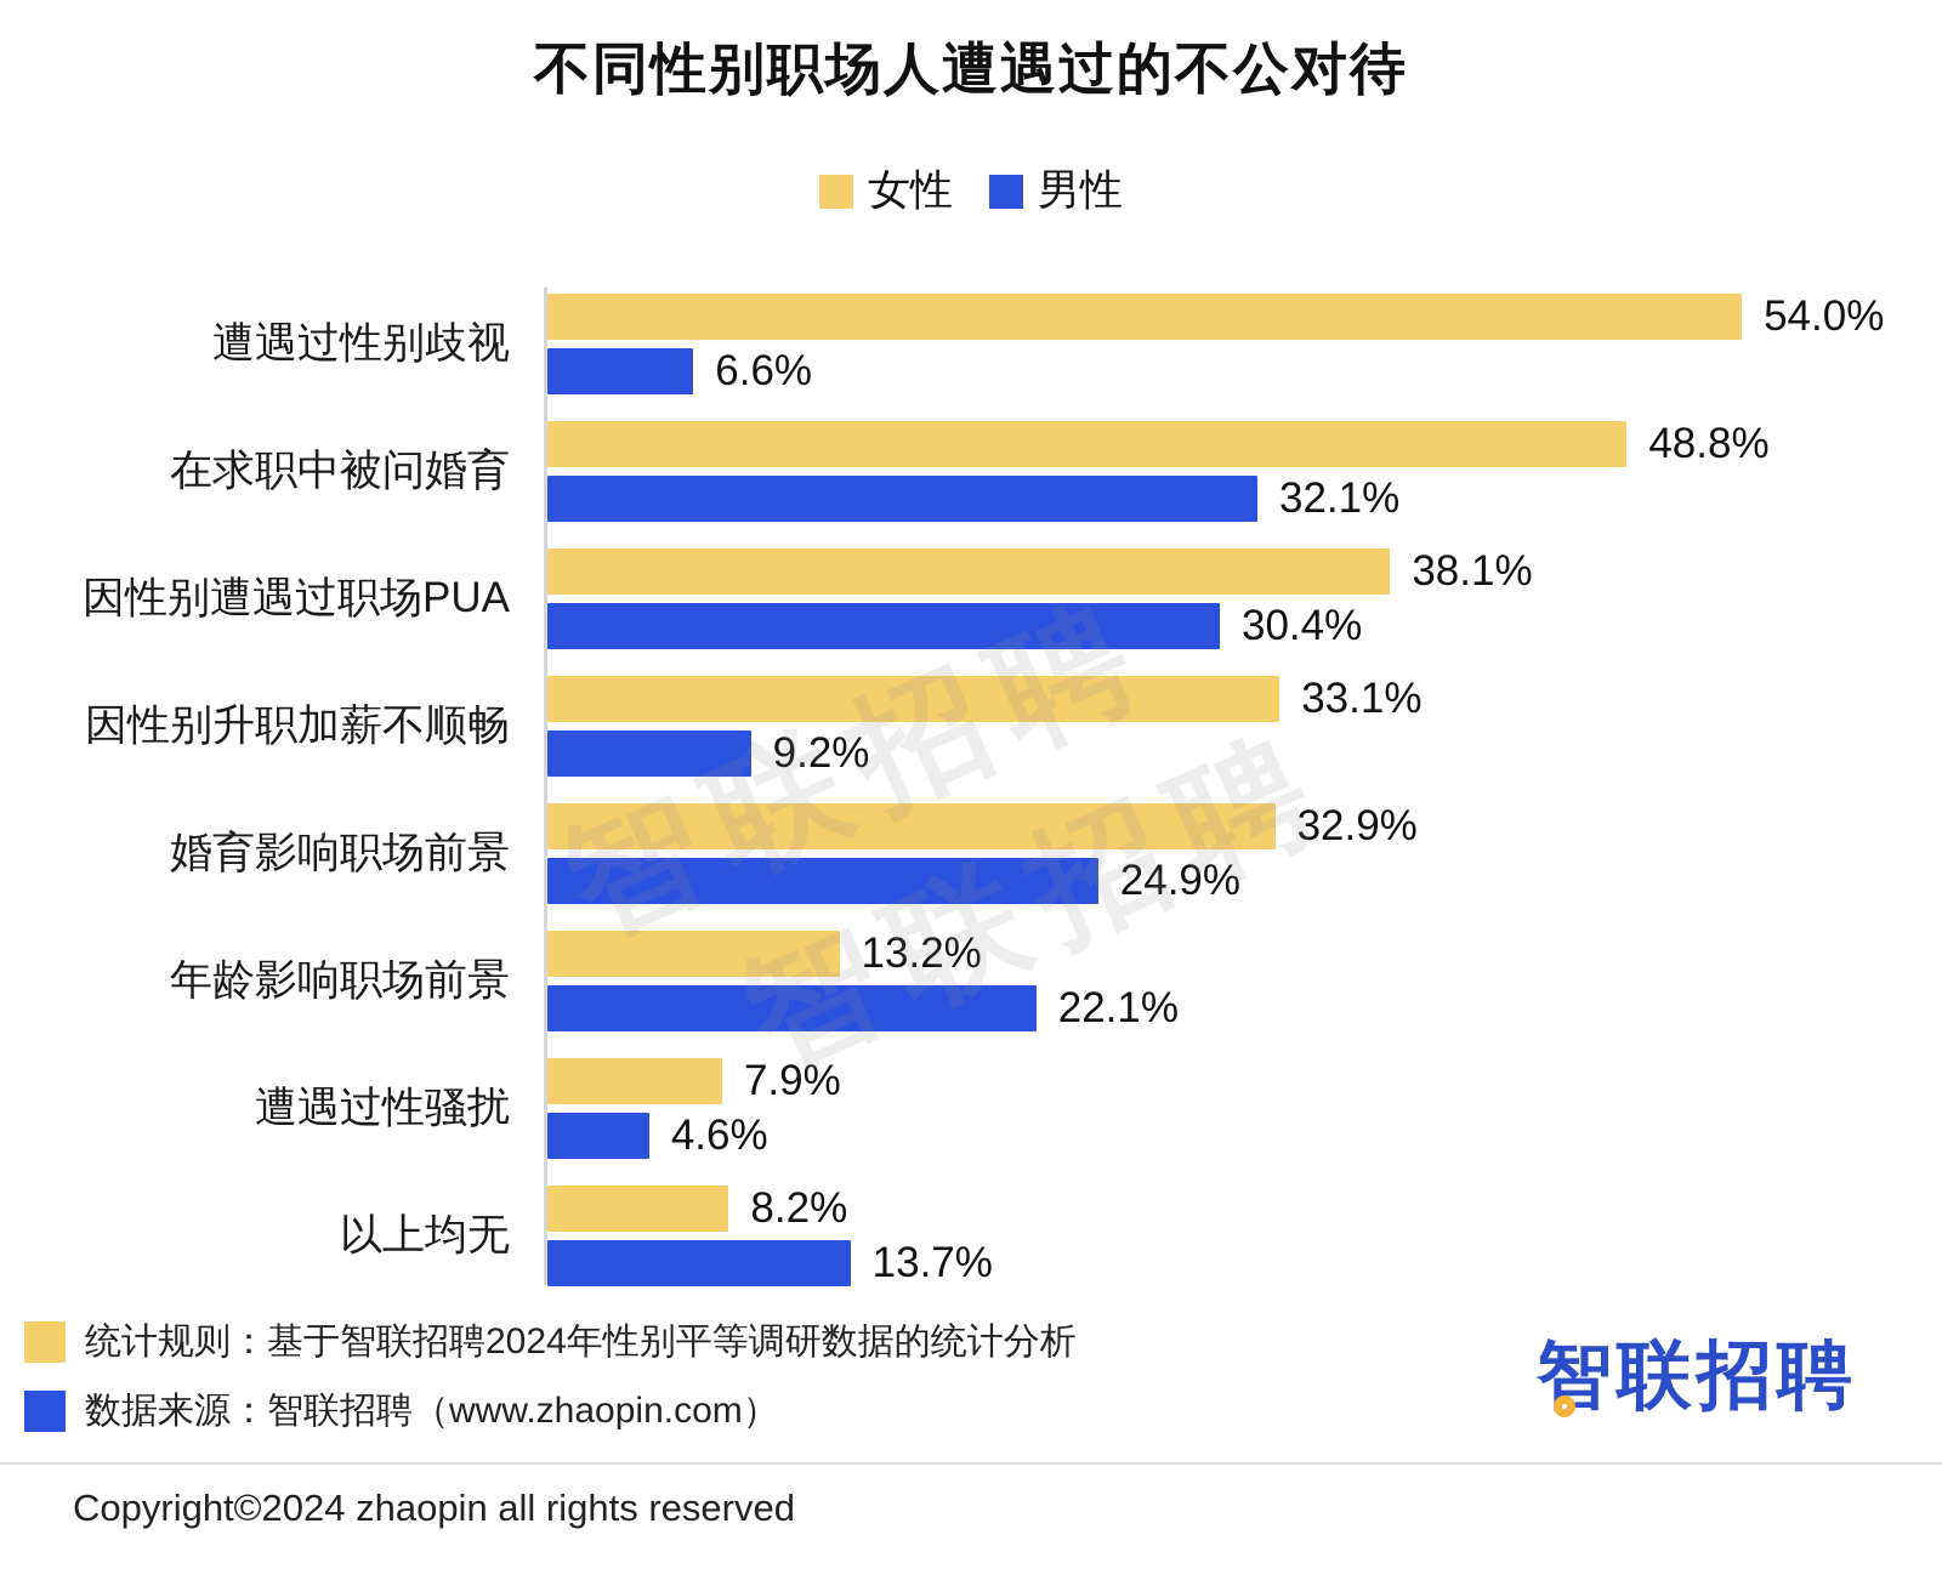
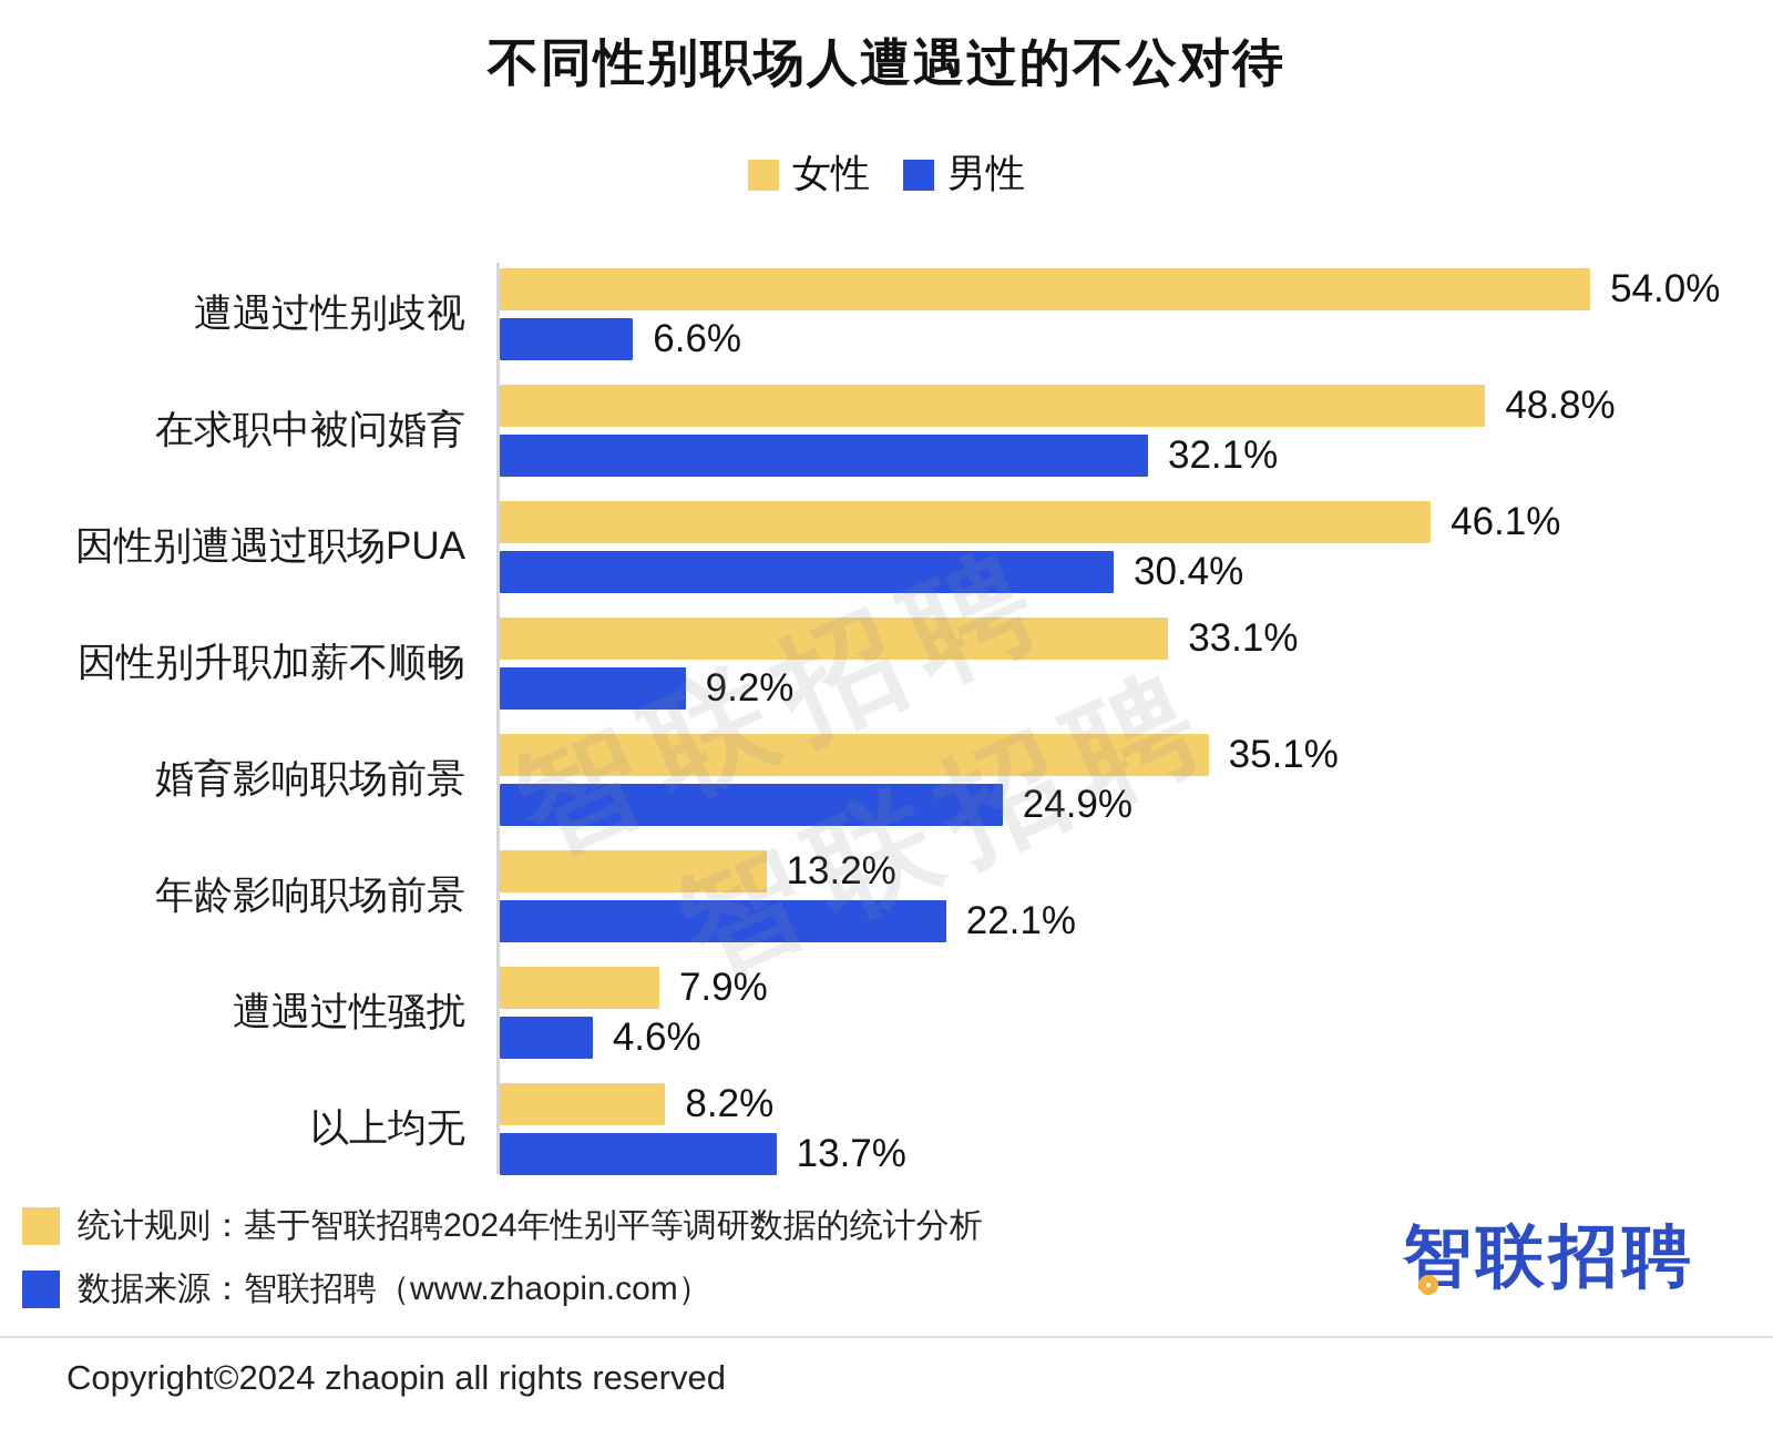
女性/因性别遭遇过职场PUA: 38.1% -> 46.1%
女性/婚育影响职场前景: 32.9% -> 35.1%
